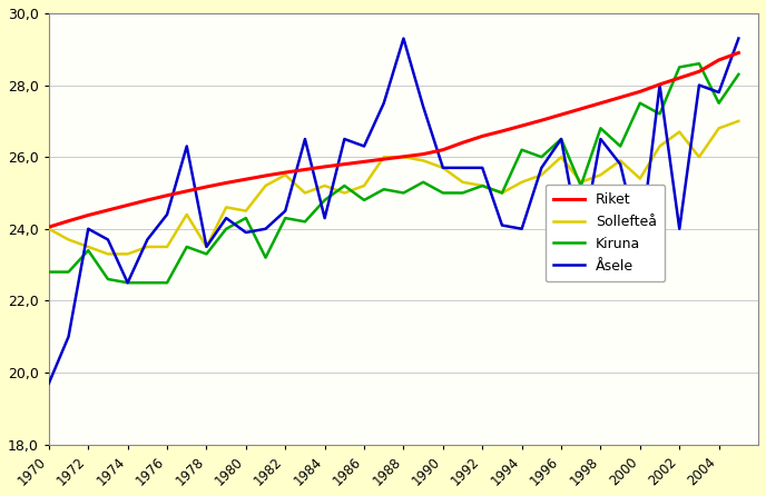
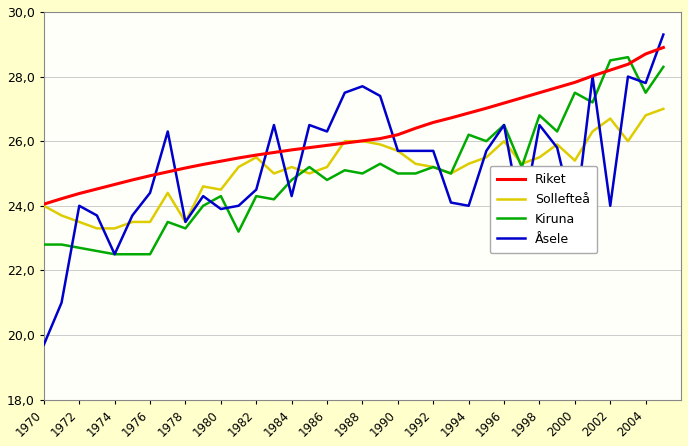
Kiruna/1972: 23,4 -> 22,7
Åsele/1988: 29,3 -> 27,7
